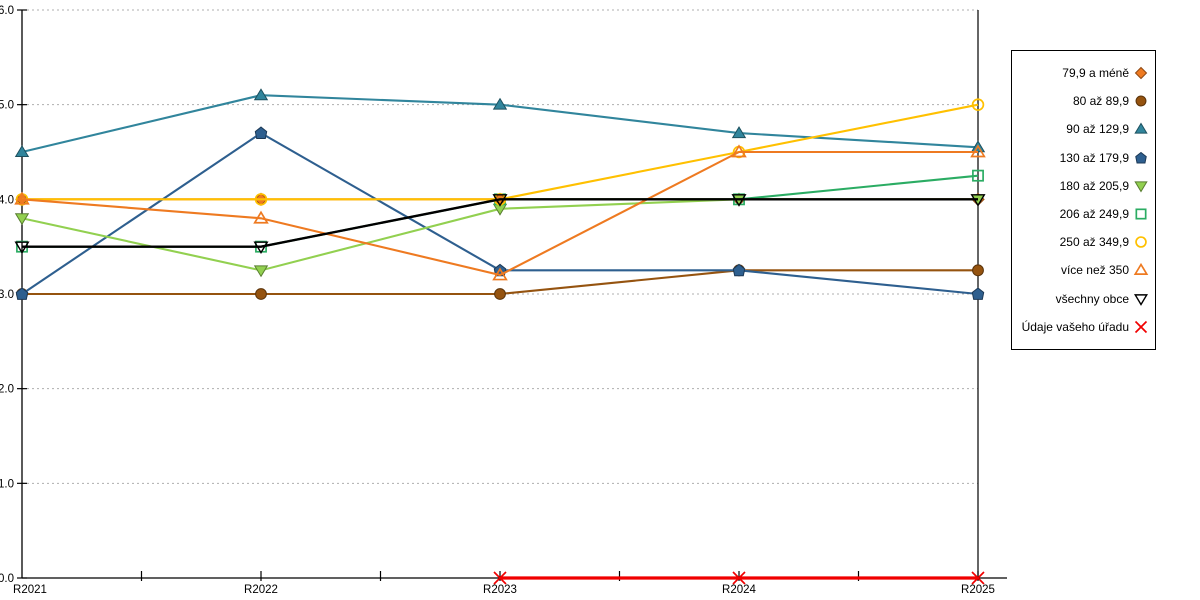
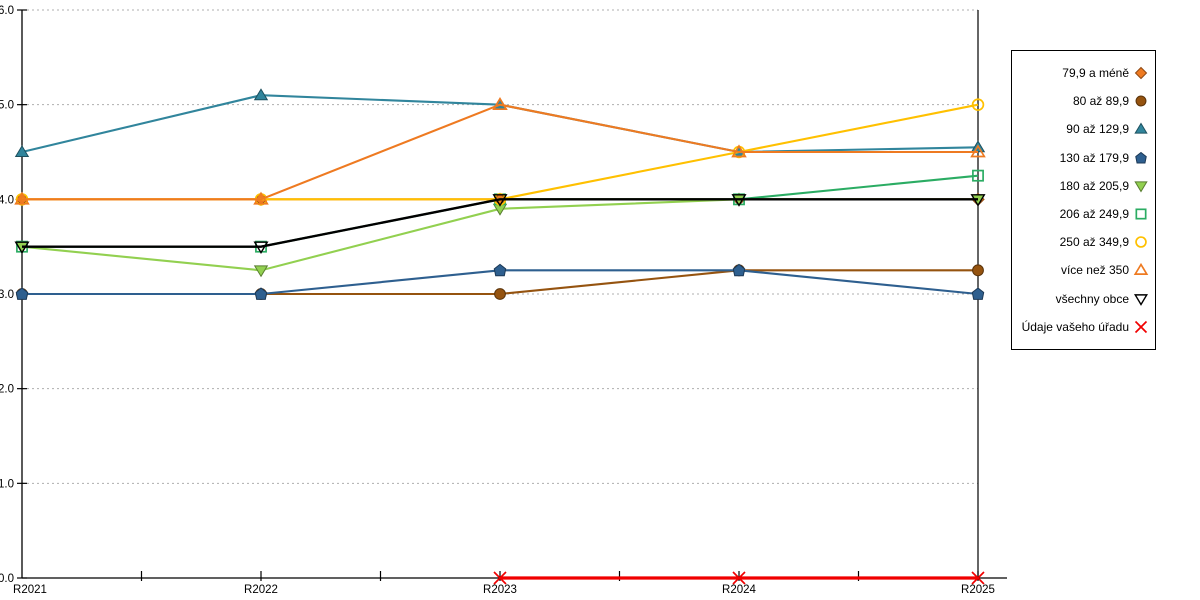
180 až 205,9/R2021: 3.8 -> 3.5
130 až 179,9/R2022: 4.7 -> 3.0
více než 350/R2022: 3.8 -> 4.0
více než 350/R2023: 3.2 -> 5.0
90 až 129,9/R2024: 4.7 -> 4.5
